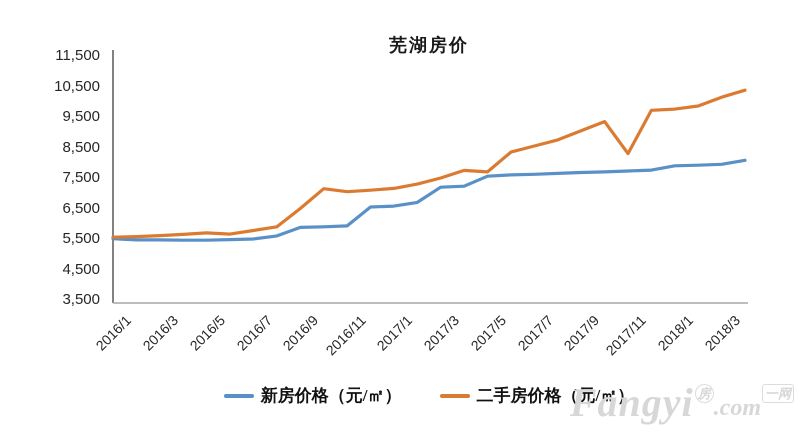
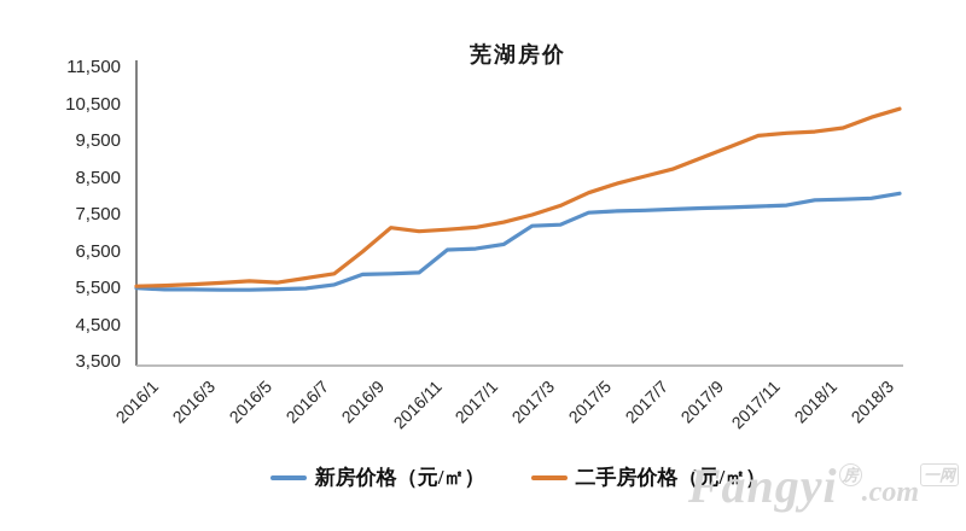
二手房价格（元/㎡）/2017/5: 7700 -> 8100
二手房价格（元/㎡）/2017/11: 8300 -> 9600
